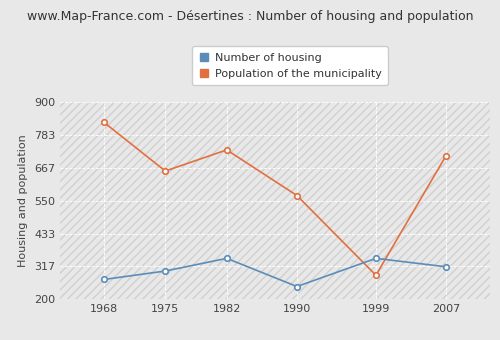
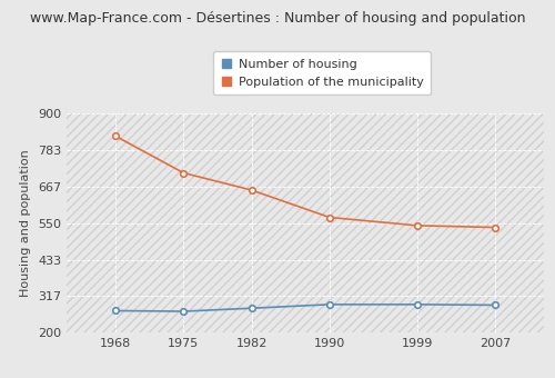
Number of housing/1975: 300 -> 268
Population of the municipality/1975: 655 -> 710
Number of housing/1982: 345 -> 278
Population of the municipality/1982: 730 -> 655
Number of housing/1990: 245 -> 290
Number of housing/1999: 345 -> 290
Population of the municipality/1999: 285 -> 542
Number of housing/2007: 315 -> 288
Population of the municipality/2007: 710 -> 536
